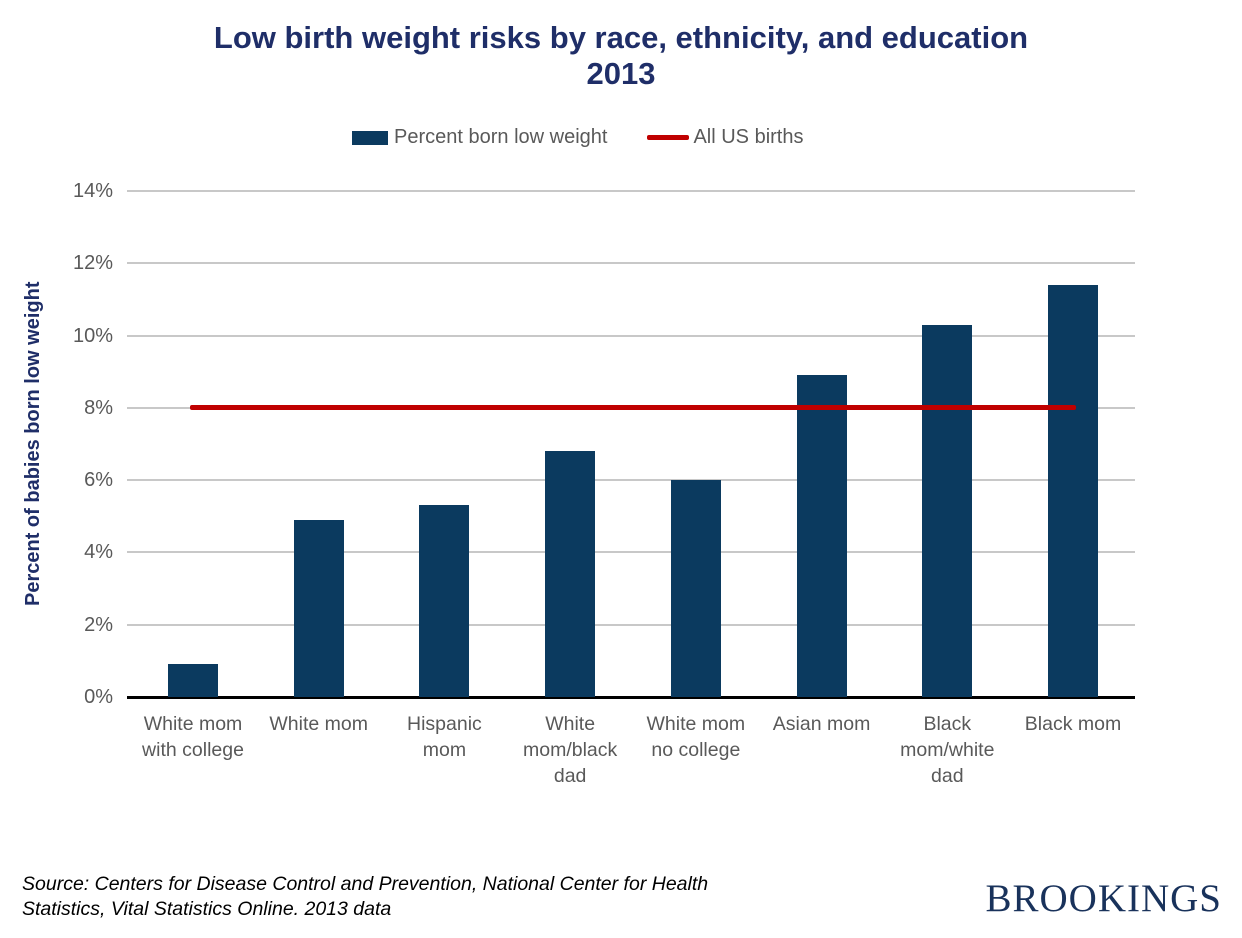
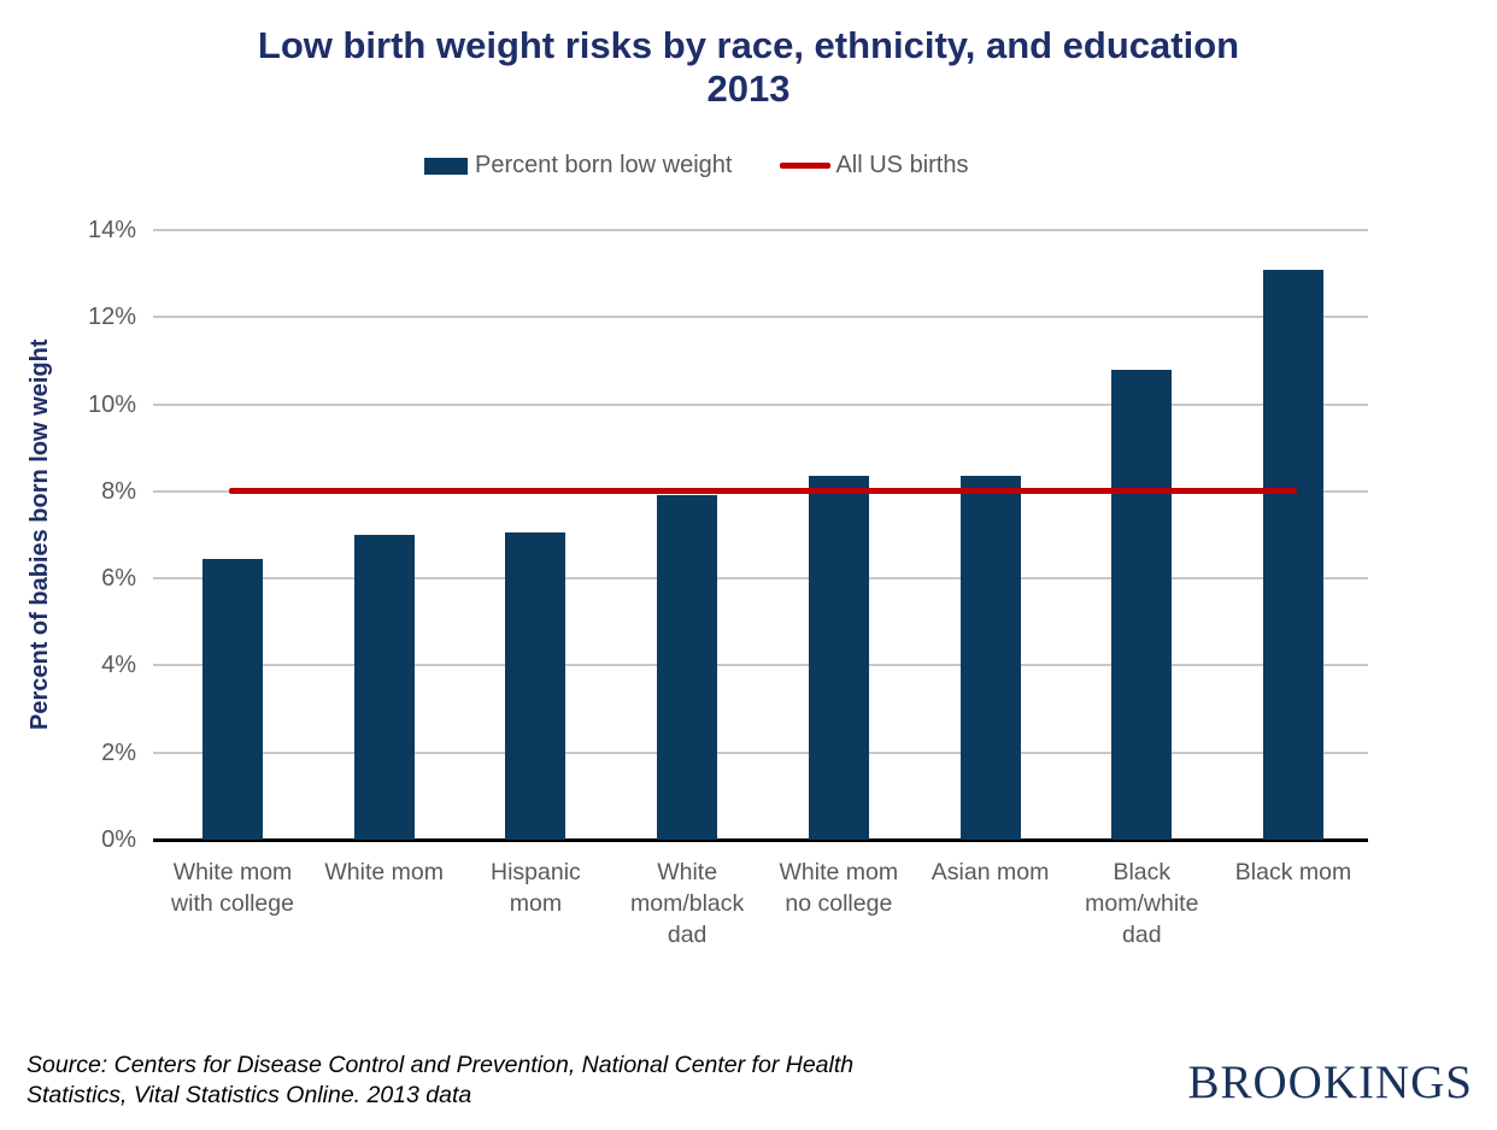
White mom with college: 0.9% -> 6.5%
White mom: 4.9% -> 7.0%
Hispanic mom: 5.3% -> 7.0%
White mom/black dad: 6.8% -> 7.9%
White mom no college: 6.0% -> 8.3%
Asian mom: 8.9% -> 8.3%
Black mom/white dad: 10.3% -> 10.8%
Black mom: 11.4% -> 13.1%
